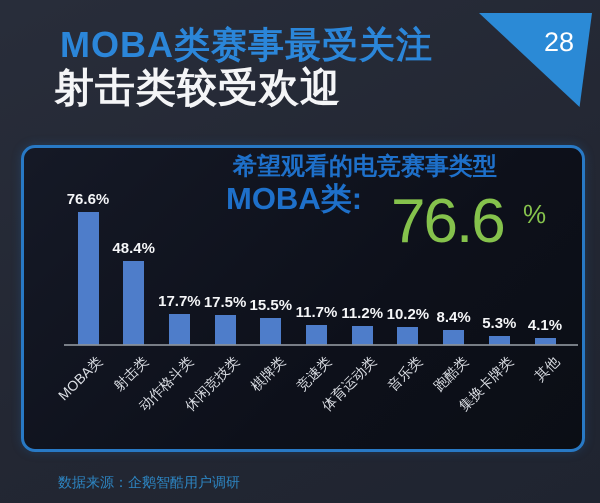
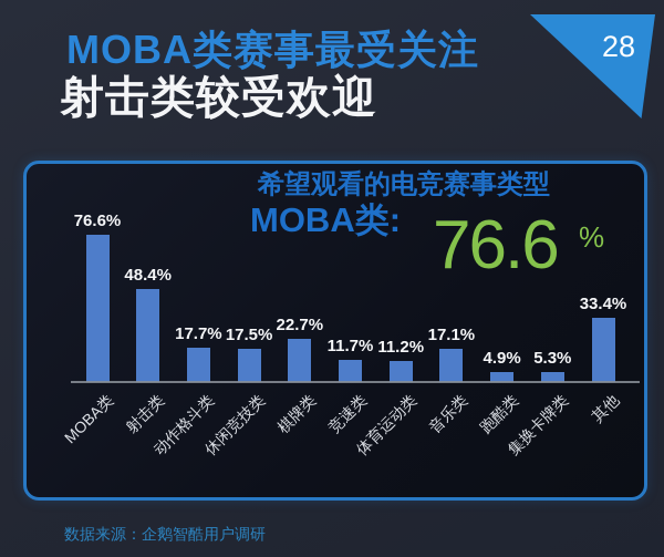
棋牌类: 15.5% -> 22.7%
音乐类: 10.2% -> 17.1%
跑酷类: 8.4% -> 4.9%
其他: 4.1% -> 33.4%
